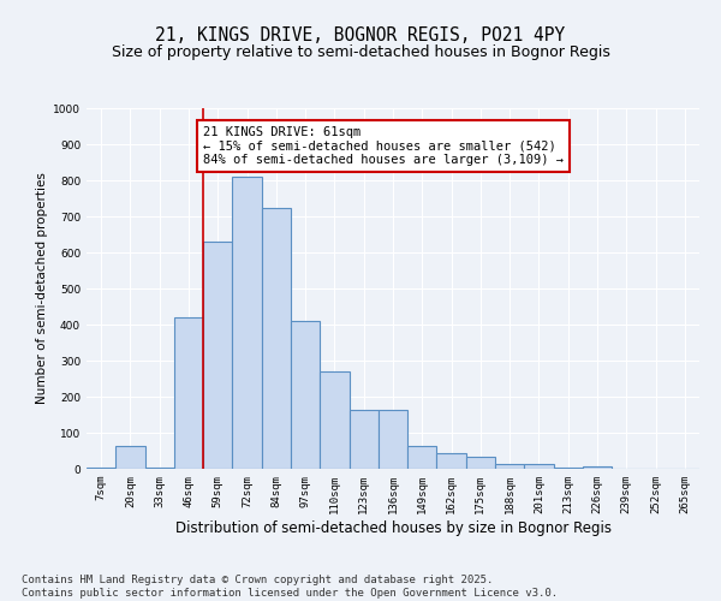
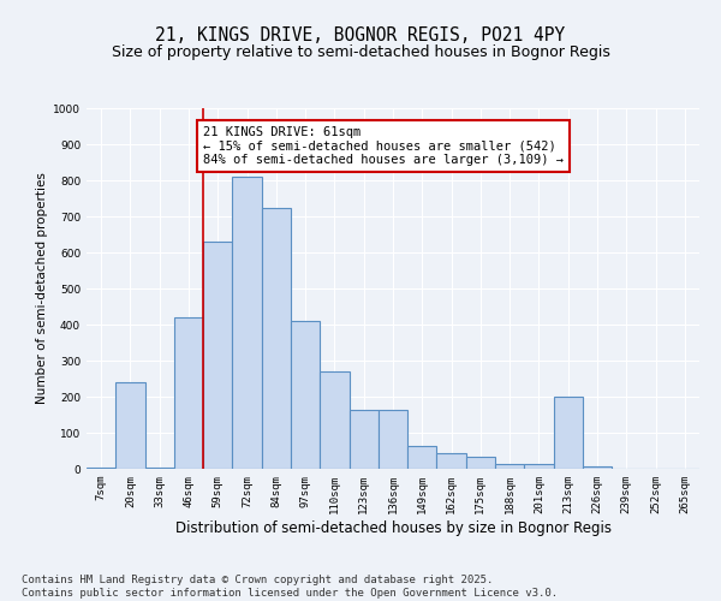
20sqm: 65 -> 240
213sqm: 5 -> 200
